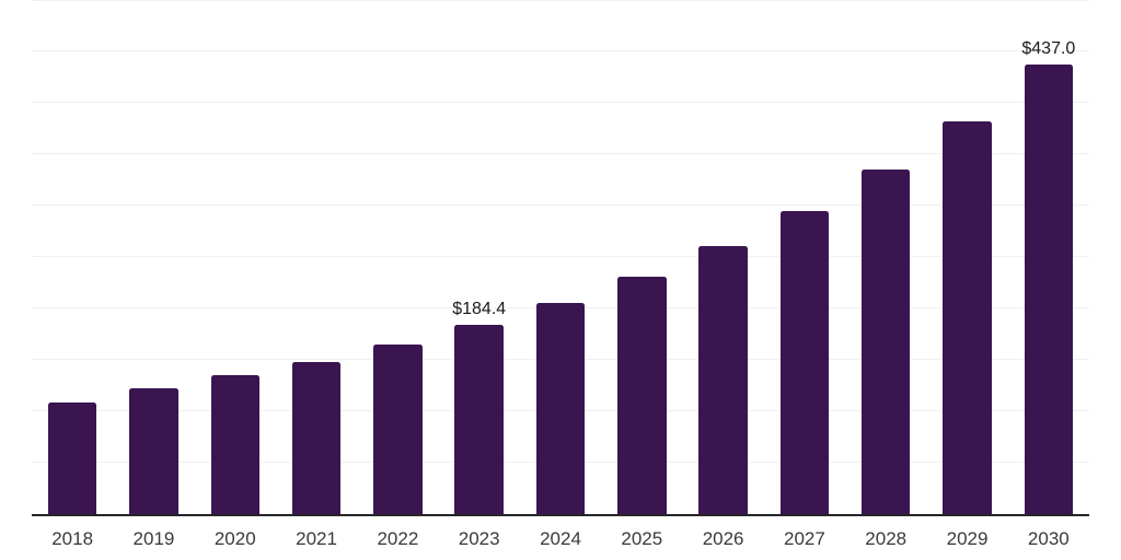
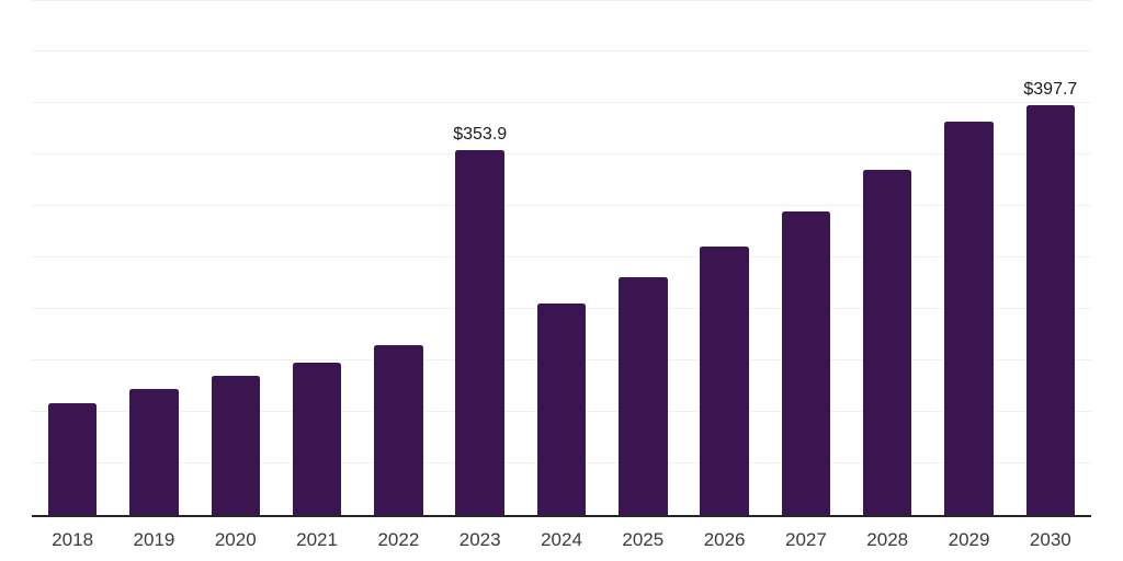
2023: $184.4 -> $353.9
2030: $437.0 -> $397.7
